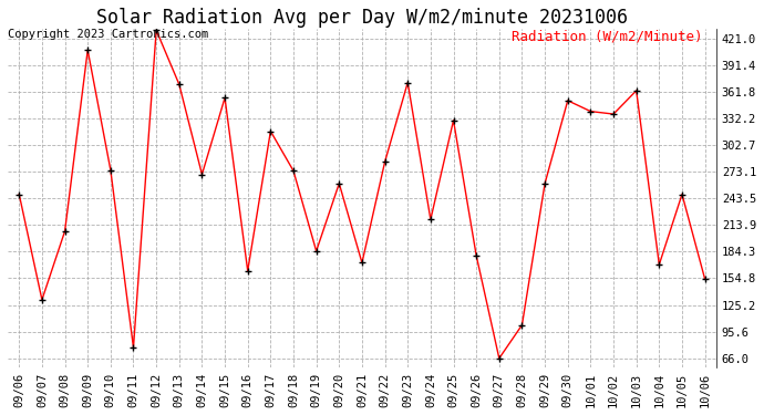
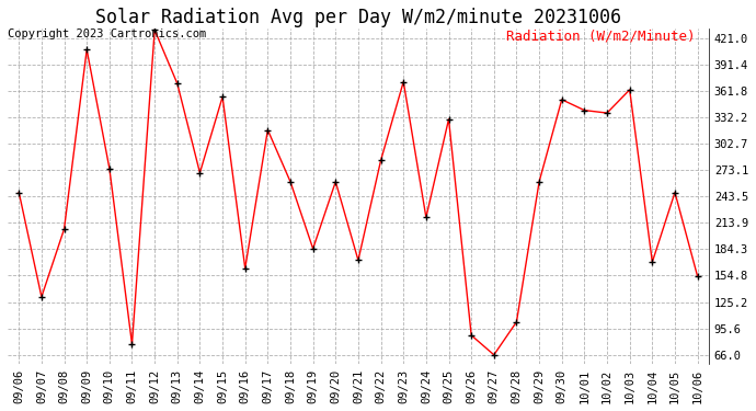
09/18: 274 -> 260
09/26: 180 -> 88
